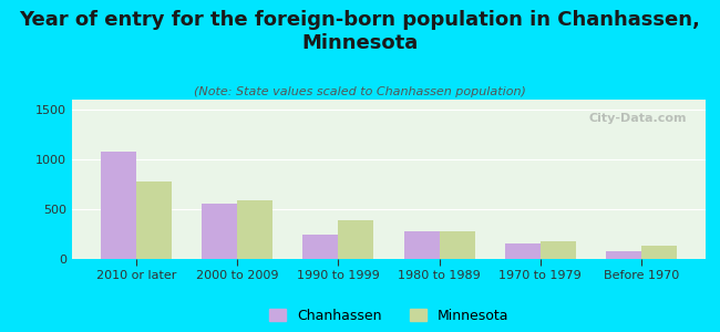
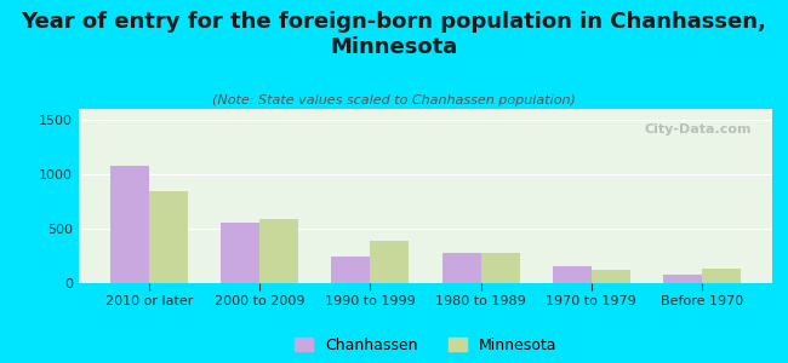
Minnesota/2010 or later: 780 -> 850
Minnesota/1970 to 1979: 180 -> 120
